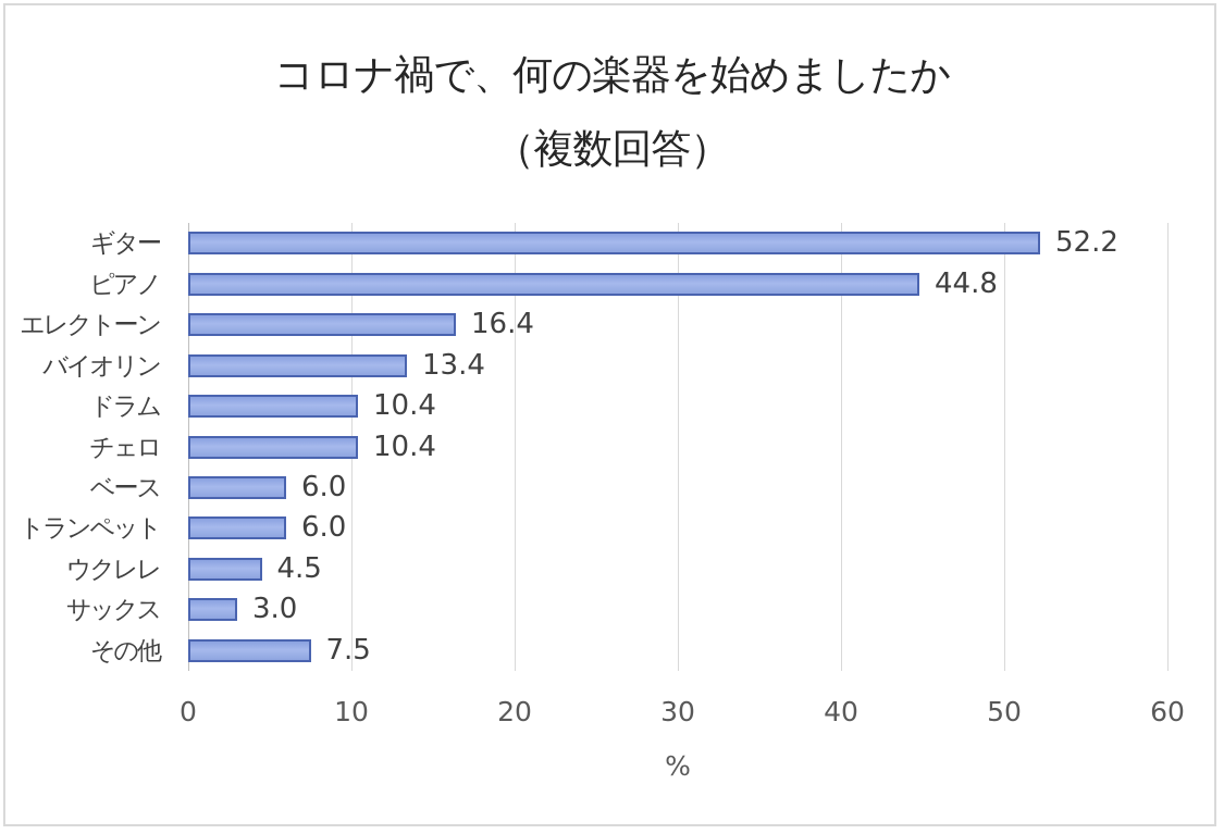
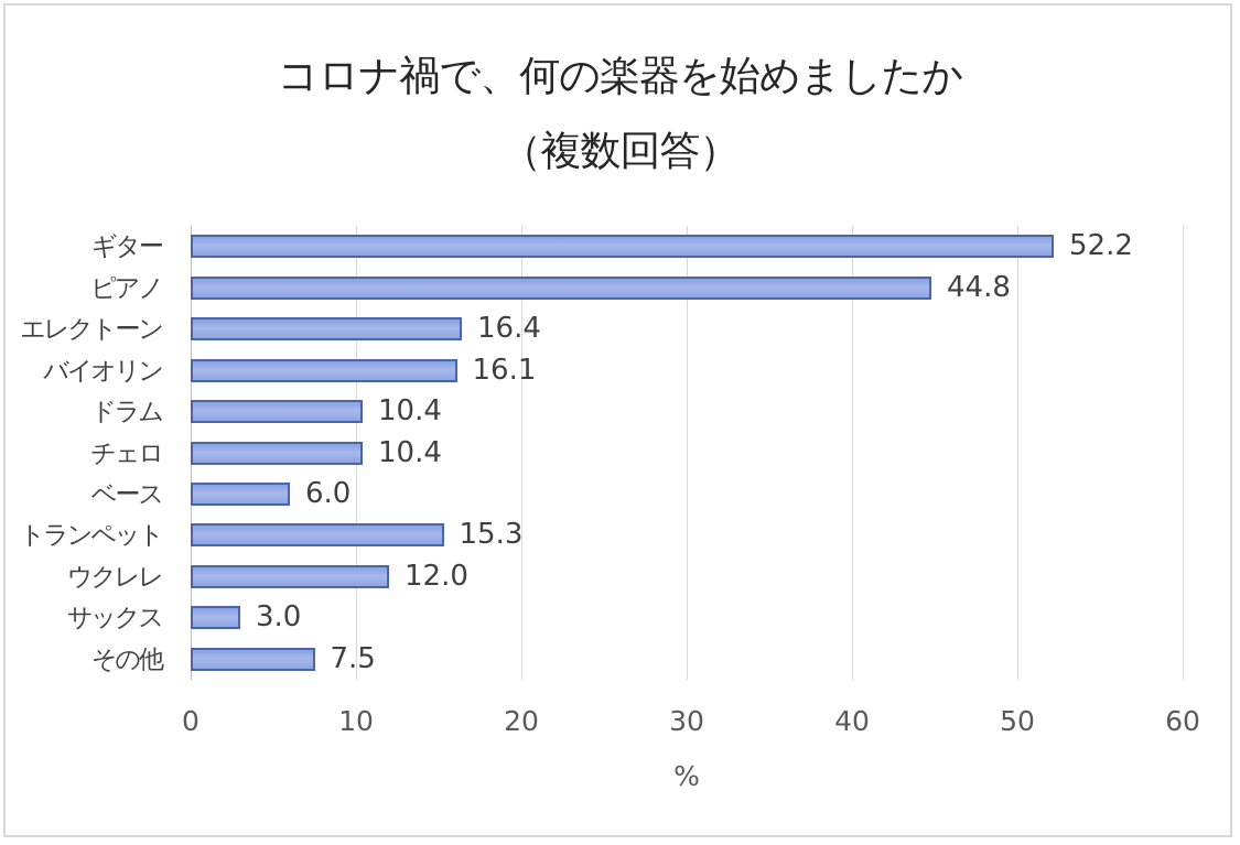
バイオリン: 13.4 -> 16.1
トランペット: 6.0 -> 15.3
ウクレレ: 4.5 -> 12.0
